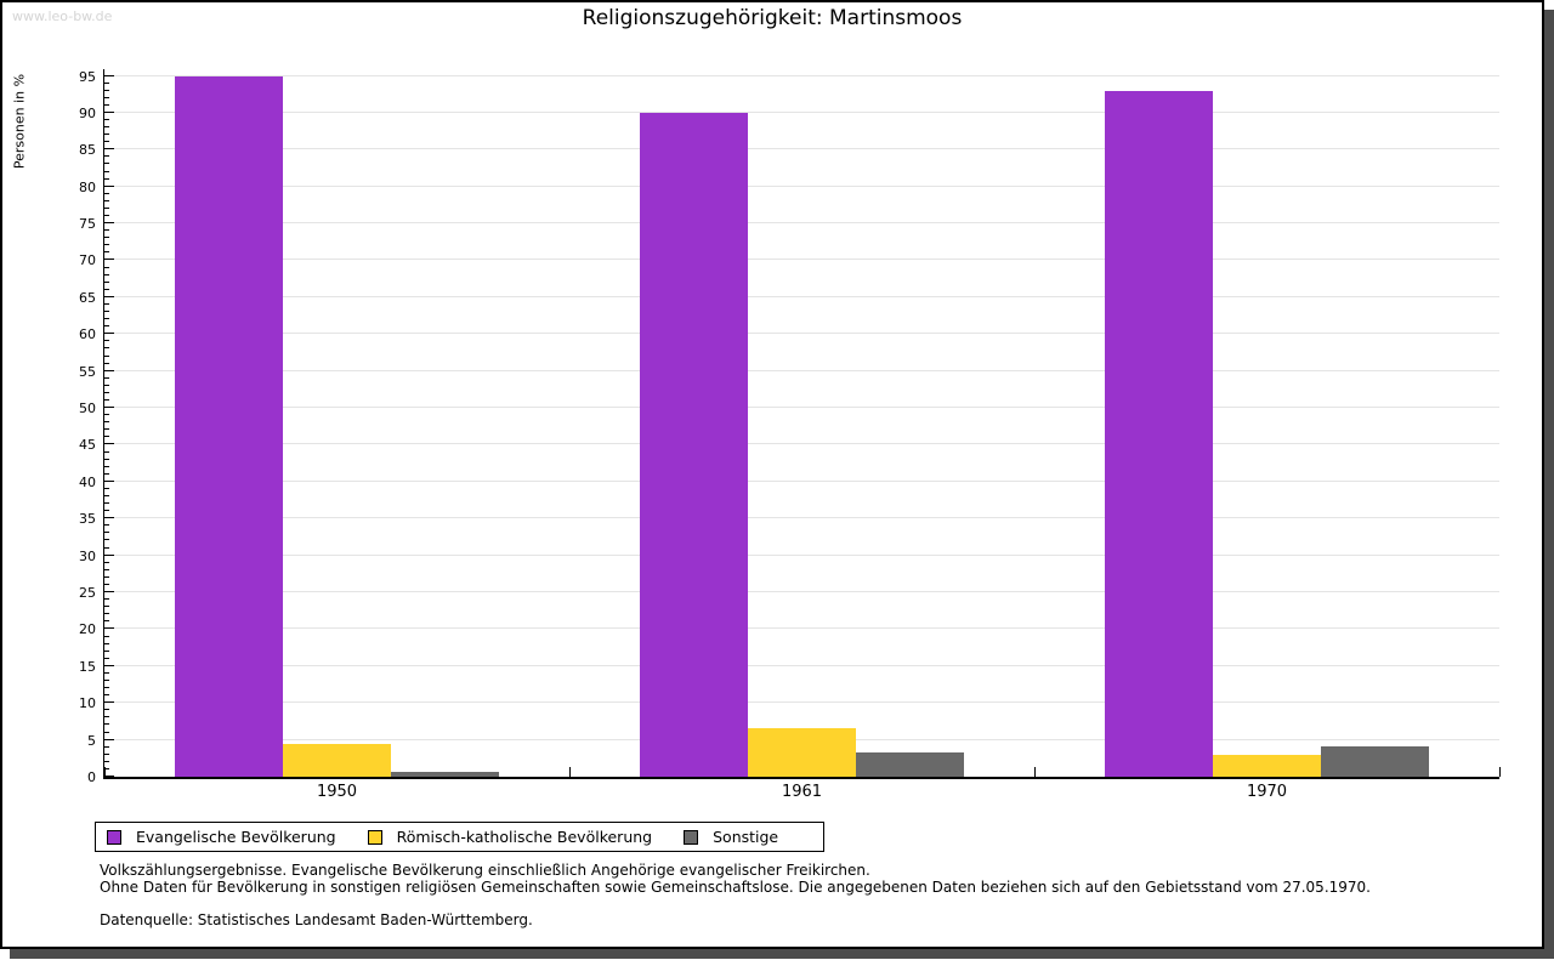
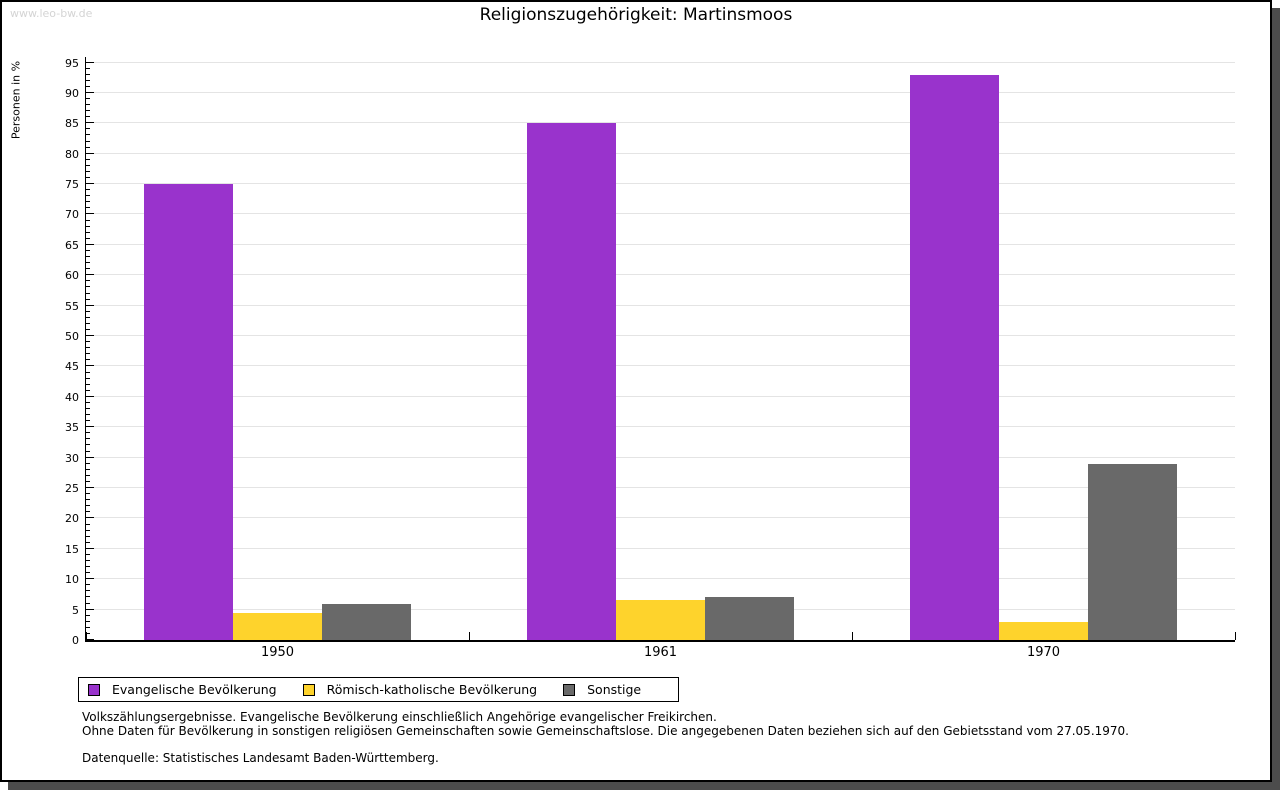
Evangelische Bevölkerung/1950: 95 -> 75
Sonstige/1950: 1 -> 6
Evangelische Bevölkerung/1961: 90 -> 85
Sonstige/1961: 3 -> 7
Sonstige/1970: 4 -> 29
